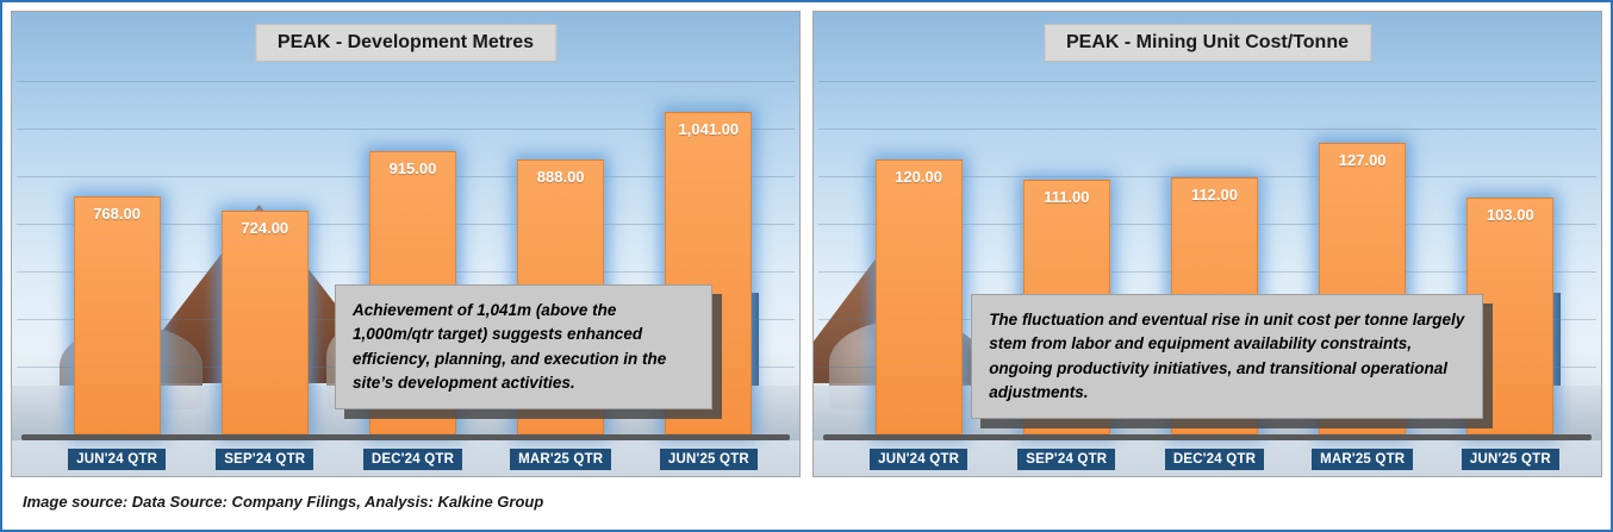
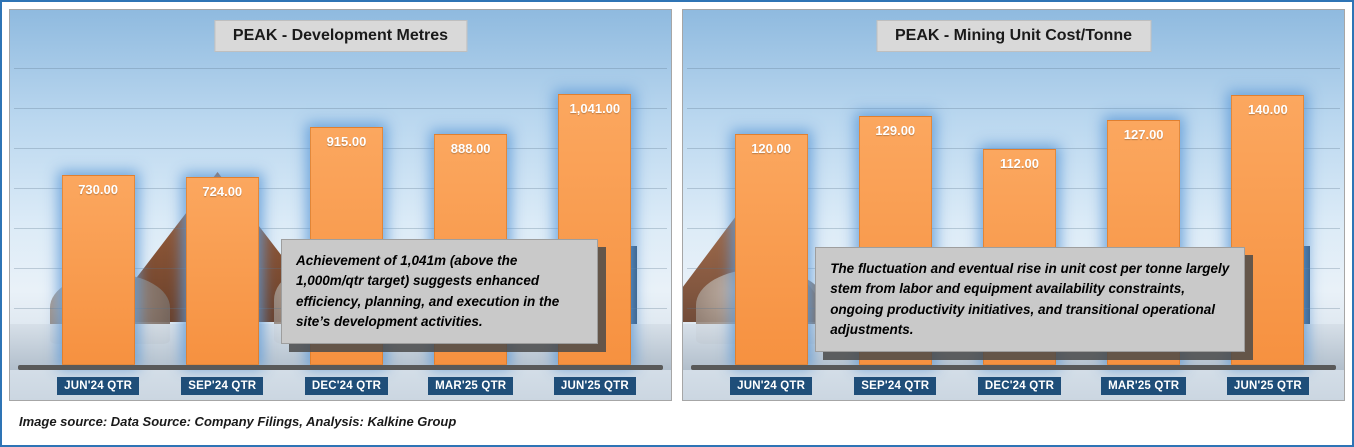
PEAK - Development Metres/JUN'24 QTR: 768.00 -> 730.00
PEAK - Mining Unit Cost/Tonne/SEP'24 QTR: 111.00 -> 129.00
PEAK - Mining Unit Cost/Tonne/JUN'25 QTR: 103.00 -> 140.00
